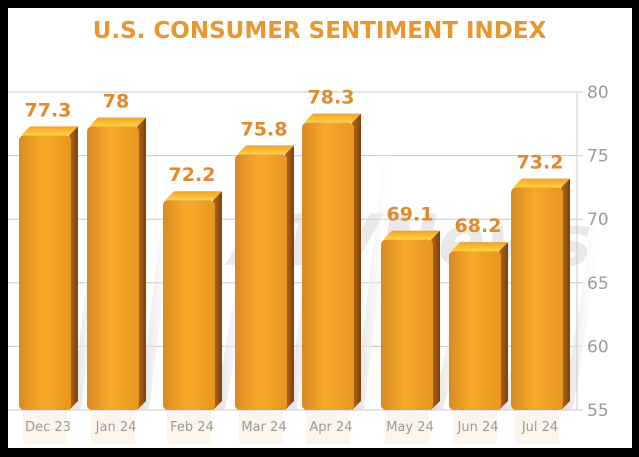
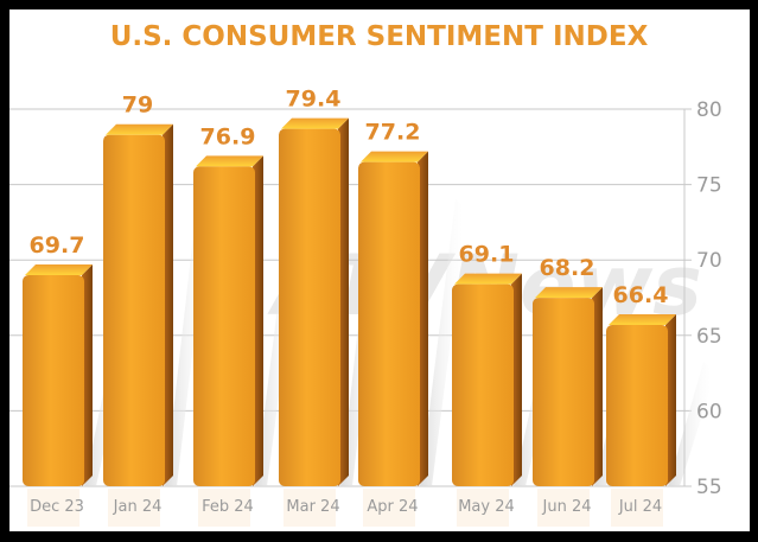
Dec 23: 77.3 -> 69.7
Jan 24: 78 -> 79
Feb 24: 72.2 -> 76.9
Mar 24: 75.8 -> 79.4
Apr 24: 78.3 -> 77.2
Jul 24: 73.2 -> 66.4
